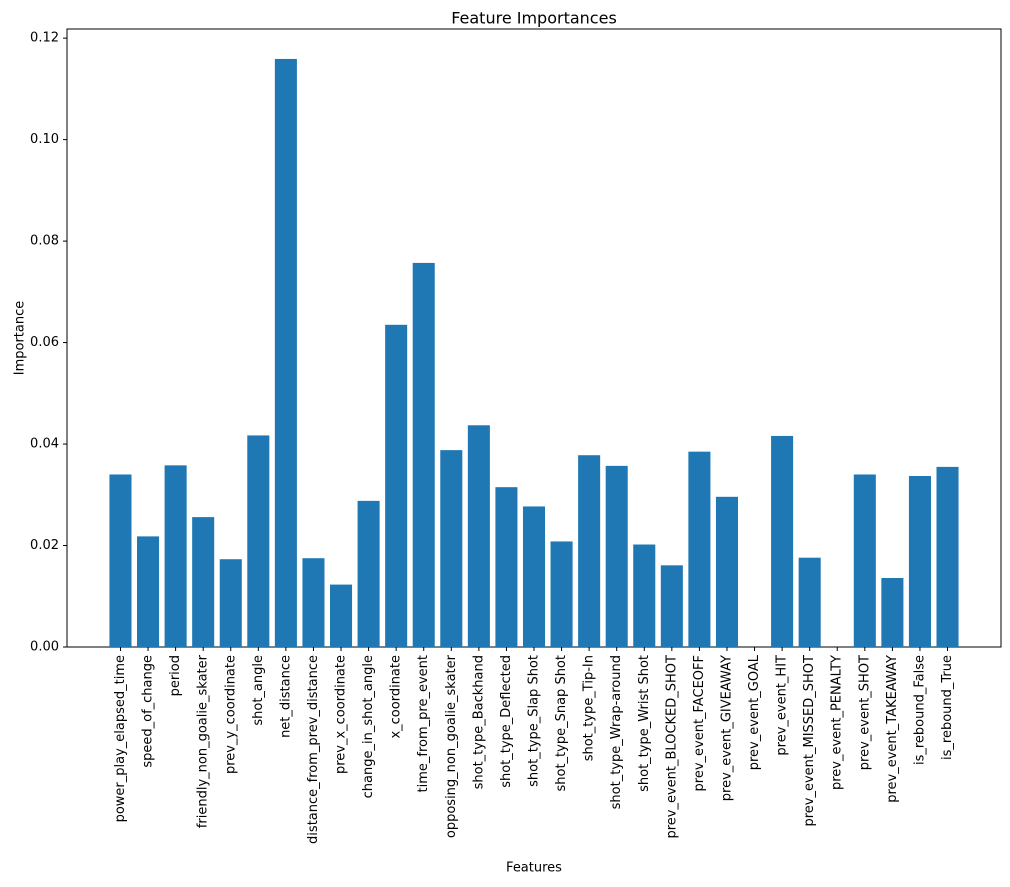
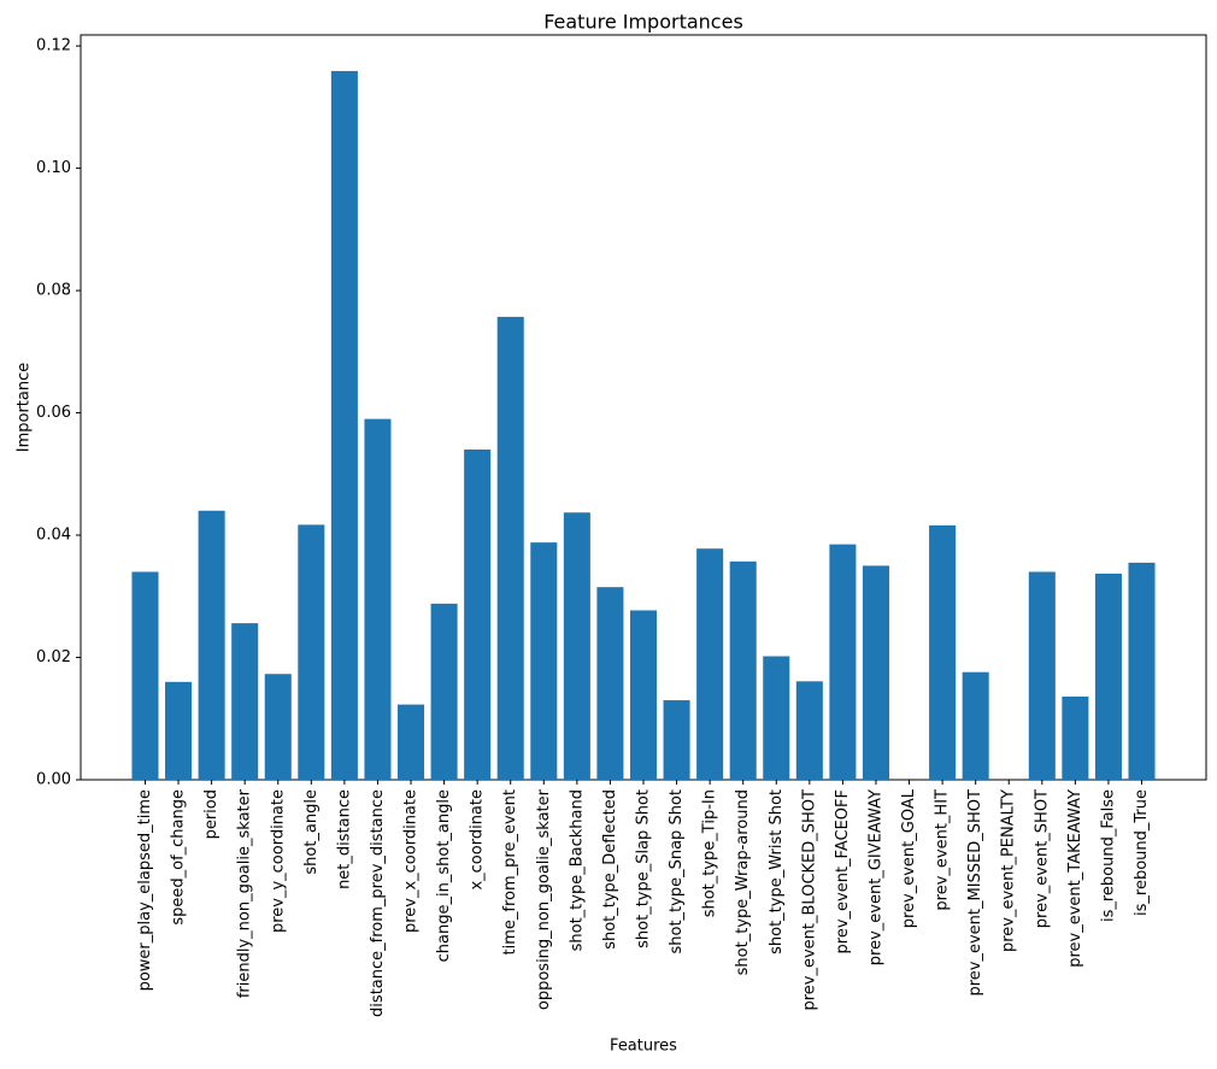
speed_of_change: 0.022 -> 0.016
period: 0.036 -> 0.044
distance_from_prev_distance: 0.018 -> 0.059
x_coordinate: 0.064 -> 0.054
shot_type_Snap Shot: 0.021 -> 0.013
prev_event_GIVEAWAY: 0.030 -> 0.035
